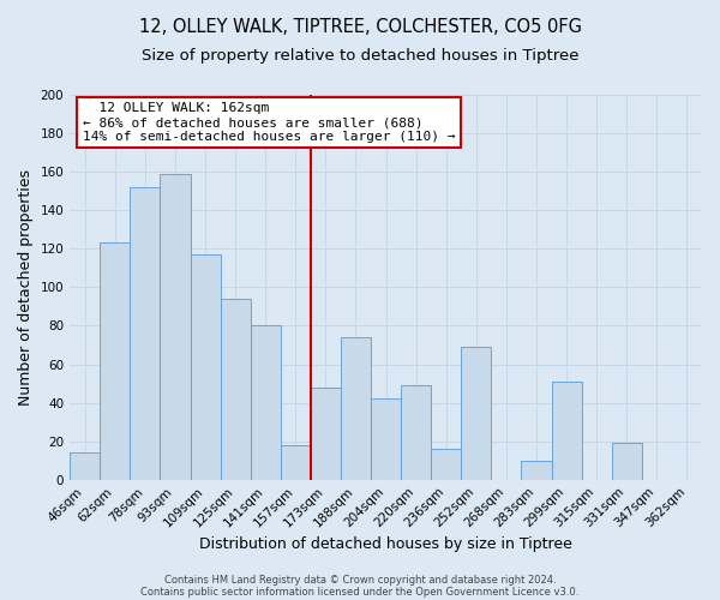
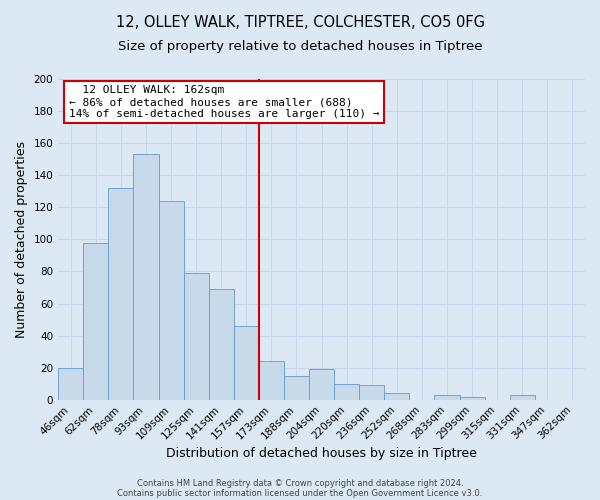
46sqm: 14 -> 20
62sqm: 123 -> 98
78sqm: 152 -> 132
93sqm: 159 -> 153
109sqm: 117 -> 124
125sqm: 94 -> 79
141sqm: 80 -> 69
157sqm: 18 -> 46
173sqm: 48 -> 24
188sqm: 74 -> 15
204sqm: 42 -> 19
220sqm: 49 -> 10
236sqm: 16 -> 9
252sqm: 69 -> 4
283sqm: 10 -> 3
299sqm: 51 -> 2
331sqm: 19 -> 3
